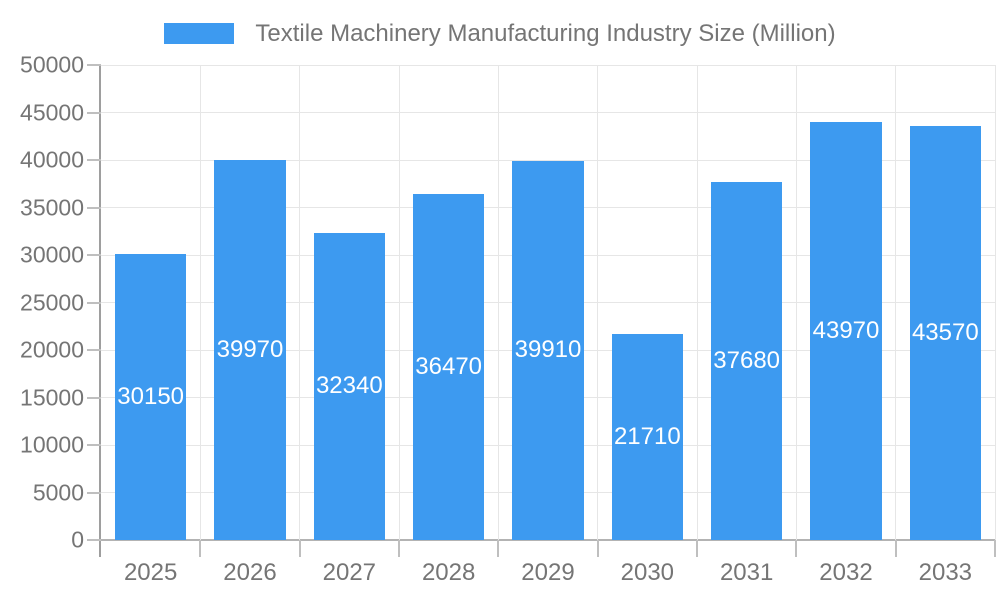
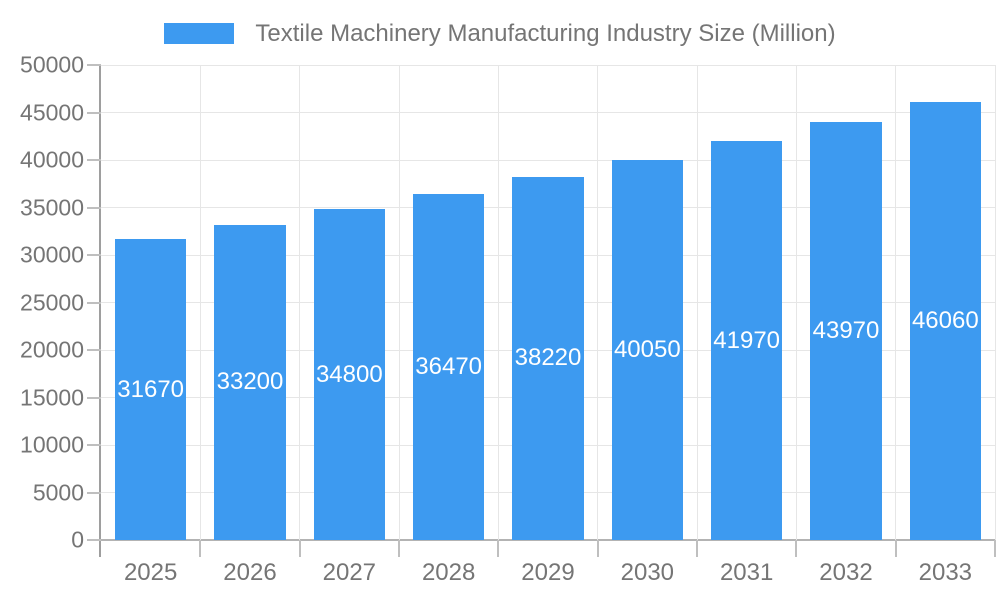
2025: 30150 -> 31670
2026: 39970 -> 33200
2027: 32340 -> 34800
2029: 39910 -> 38220
2030: 21710 -> 40050
2031: 37680 -> 41970
2033: 43570 -> 46060
